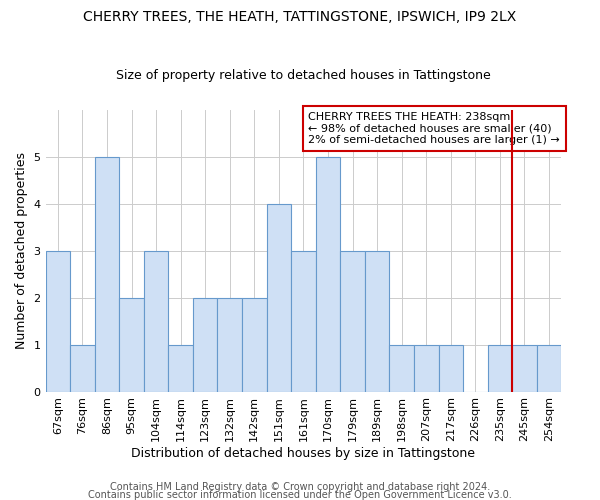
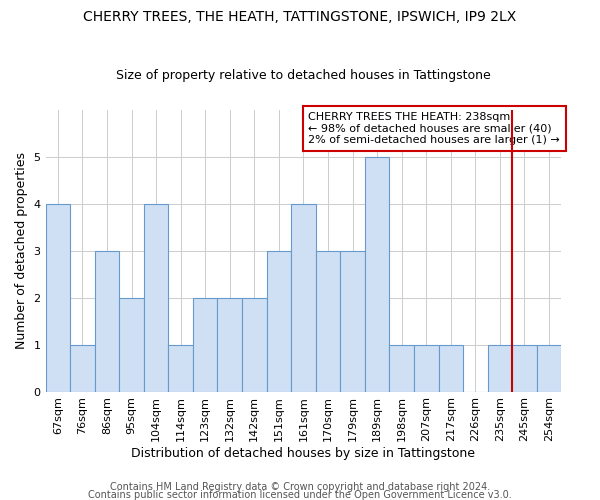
67sqm: 3 -> 4
86sqm: 5 -> 3
104sqm: 3 -> 4
151sqm: 4 -> 3
161sqm: 3 -> 4
170sqm: 5 -> 3
189sqm: 3 -> 5
